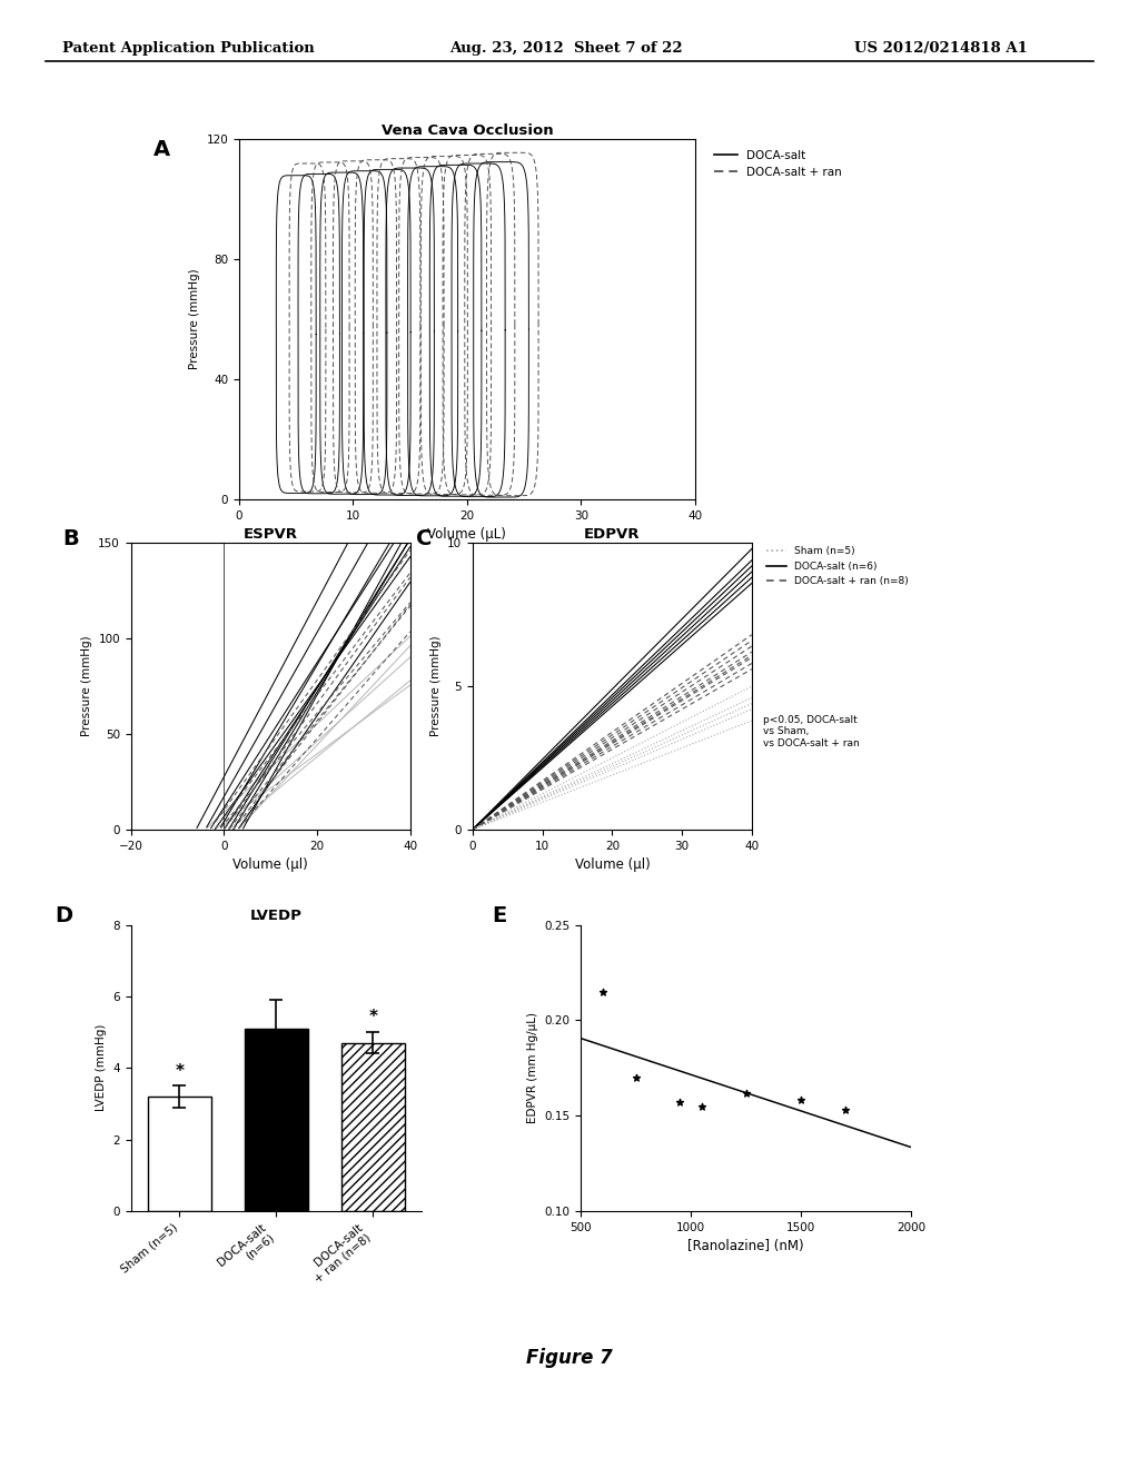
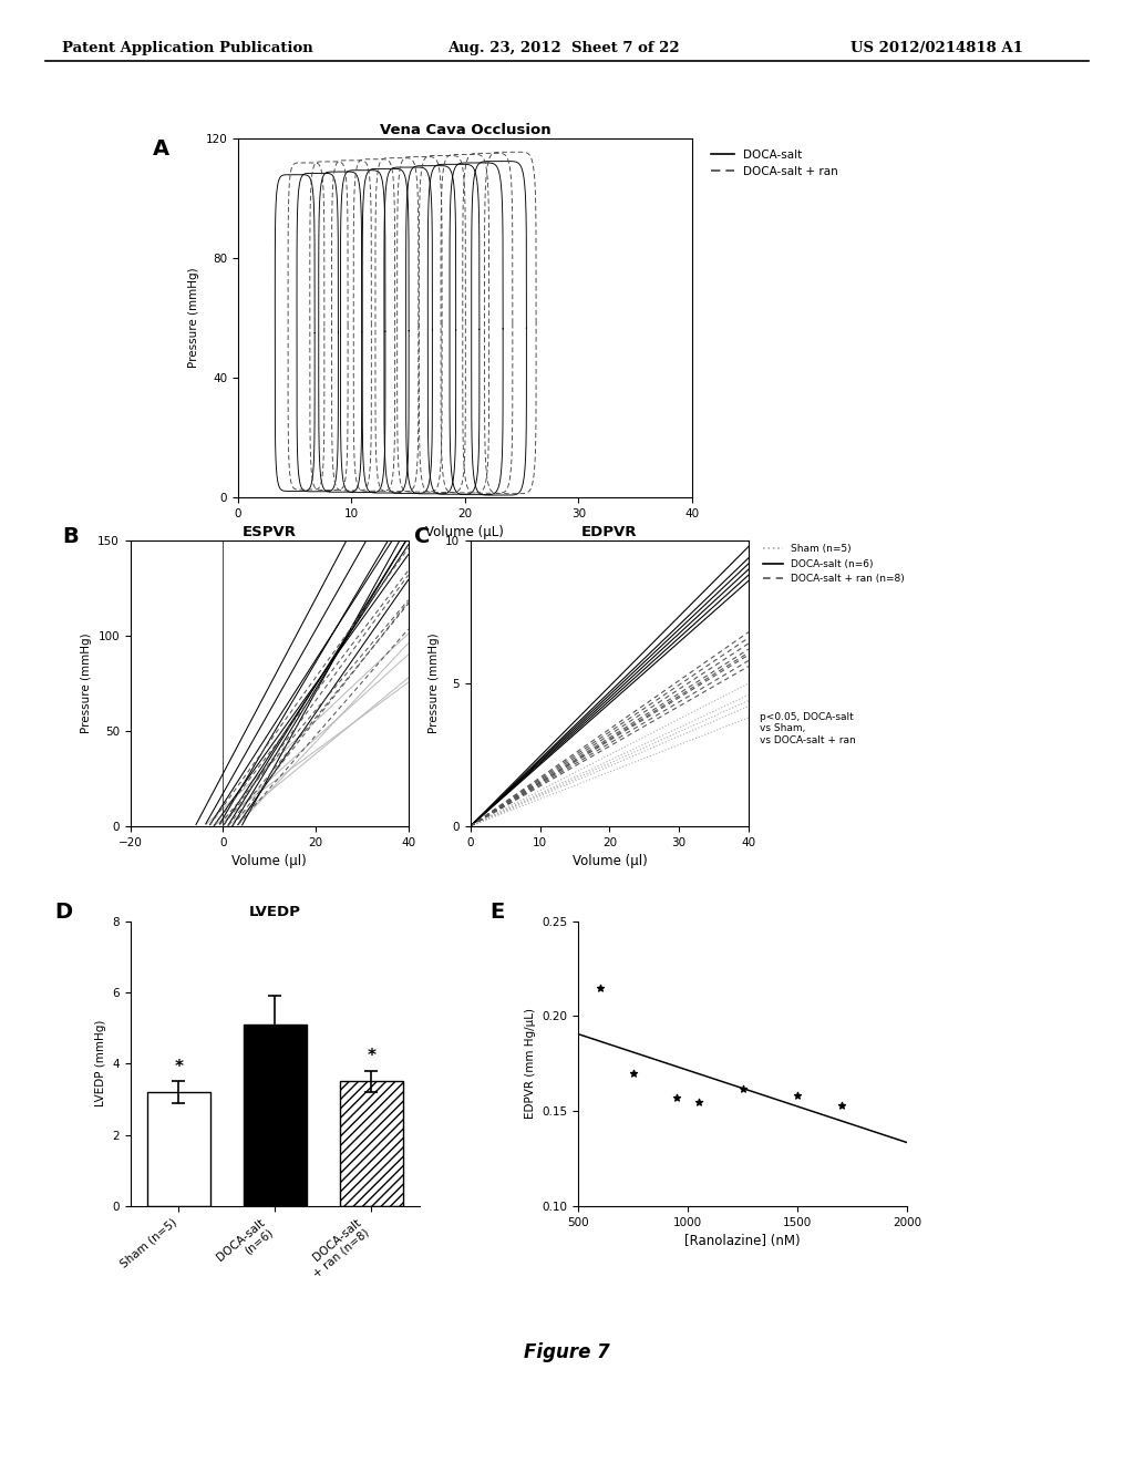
LVEDP/DOCA-salt + ran (n=8): 4.7 -> 3.5
